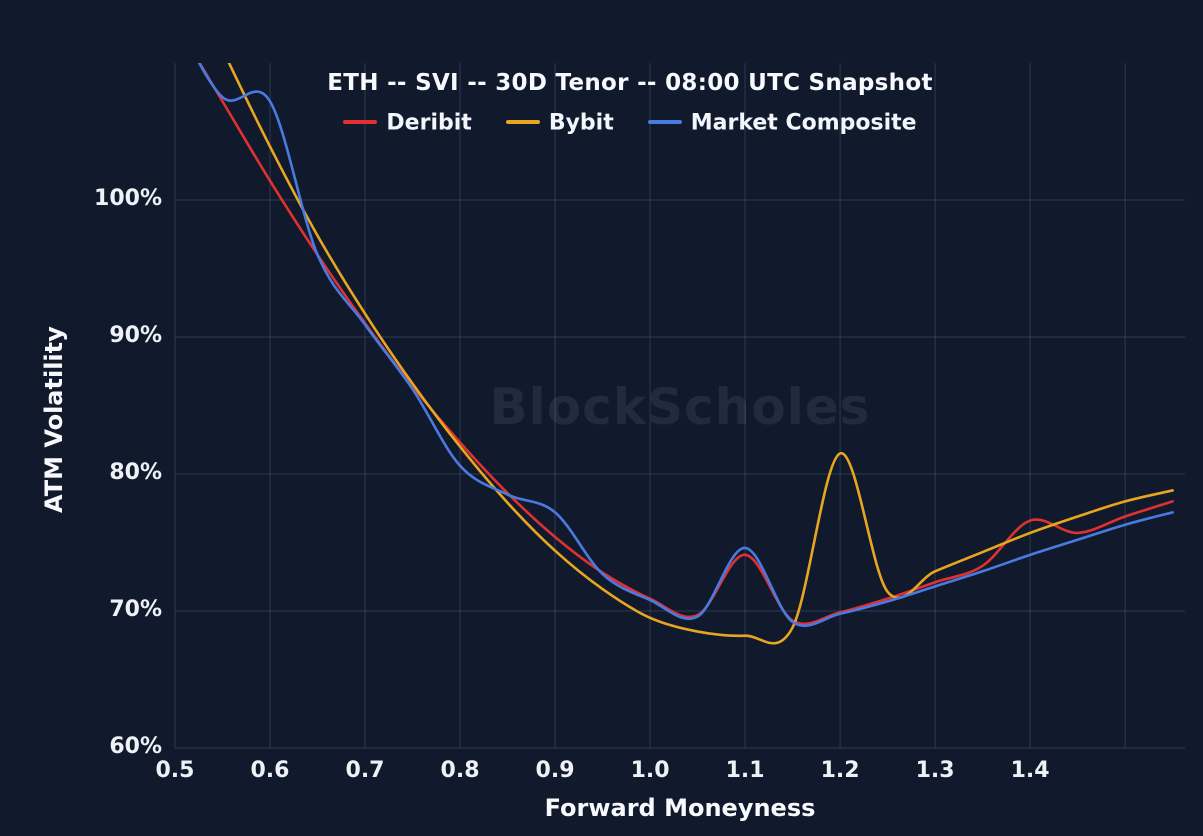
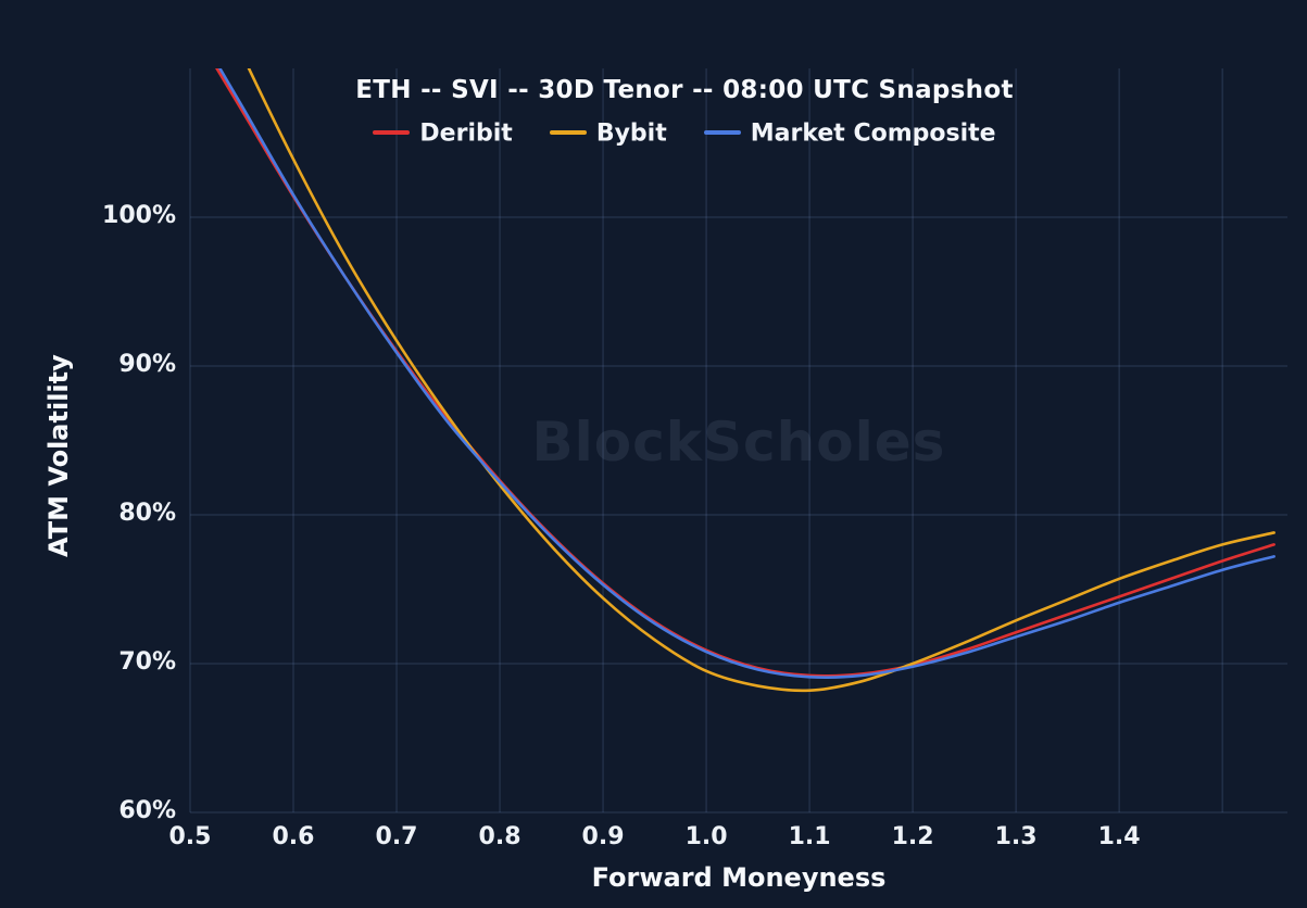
Market Composite/0.6: 107.2% -> 101.5%
Market Composite/0.8: 80.6% -> 82.2%
Market Composite/0.9: 77.2% -> 75.3%
Deribit/1.1: 74.1% -> 69.2%
Market Composite/1.1: 74.6% -> 69.1%
Bybit/1.2: 81.5% -> 70.0%
Deribit/1.4: 76.6% -> 74.5%
